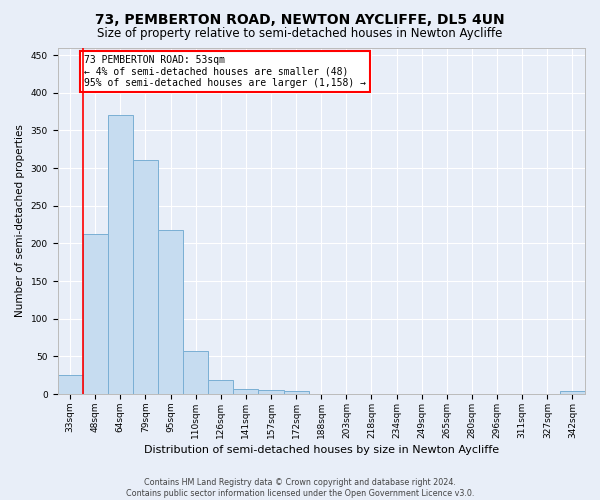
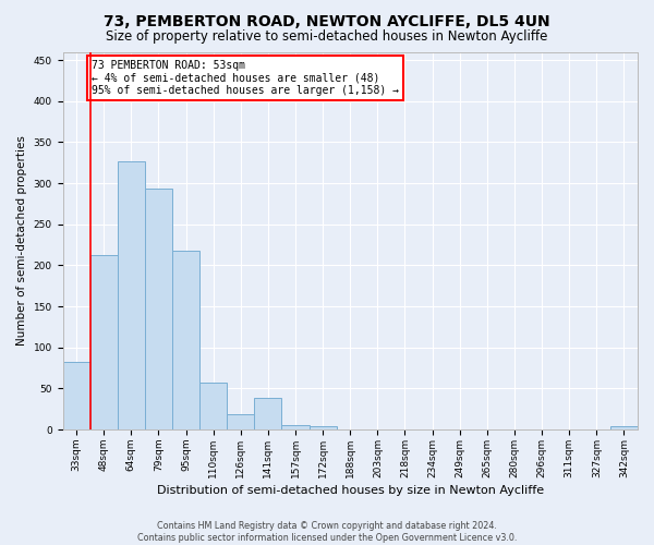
33sqm: 25 -> 82
64sqm: 370 -> 326
79sqm: 311 -> 294
141sqm: 7 -> 38
